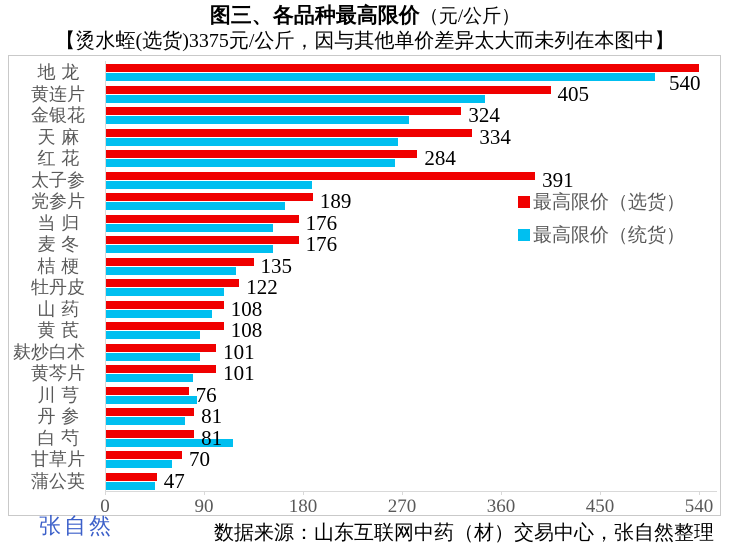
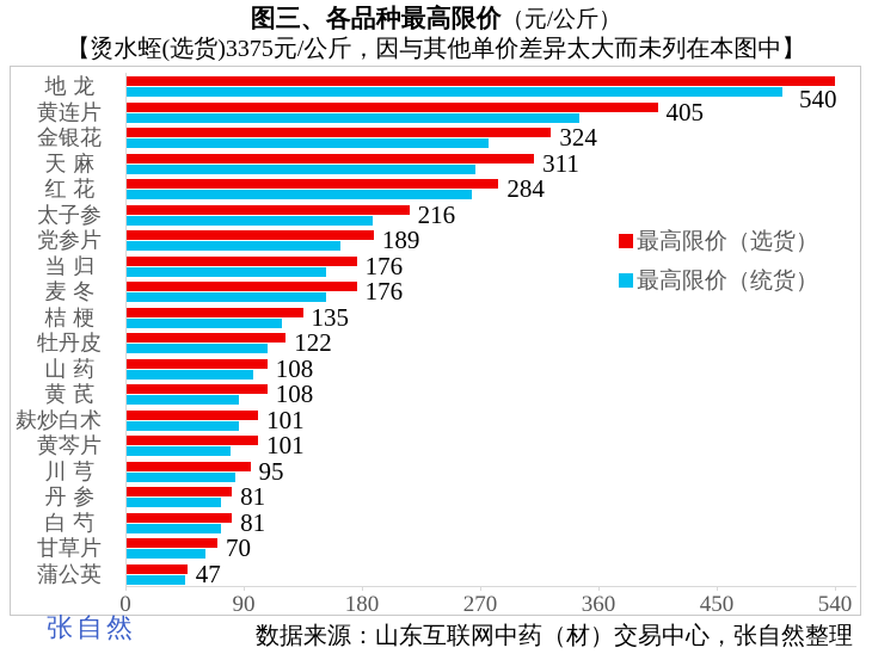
最高限价（选货）/天麻: 334 -> 311
最高限价（选货）/太子参: 391 -> 216
最高限价（选货）/川芎: 76 -> 95
最高限价（统货）/白芍: 116 -> 73
